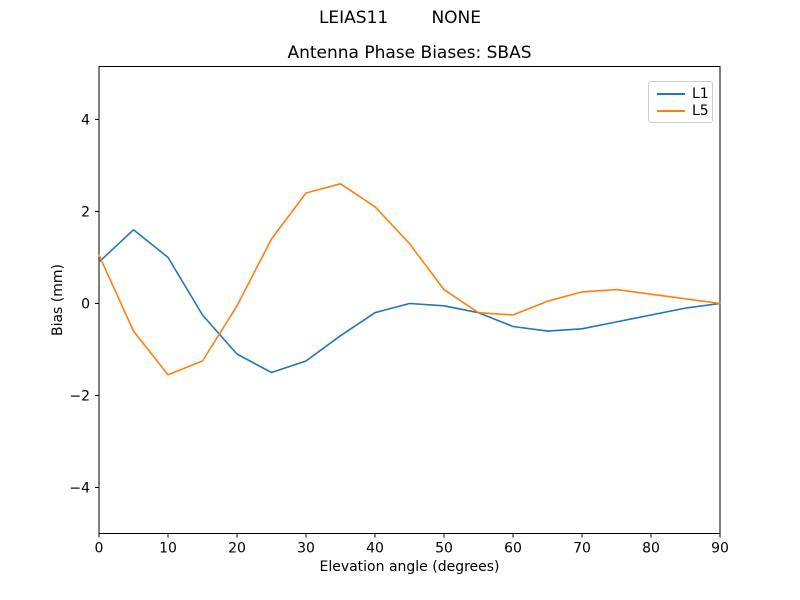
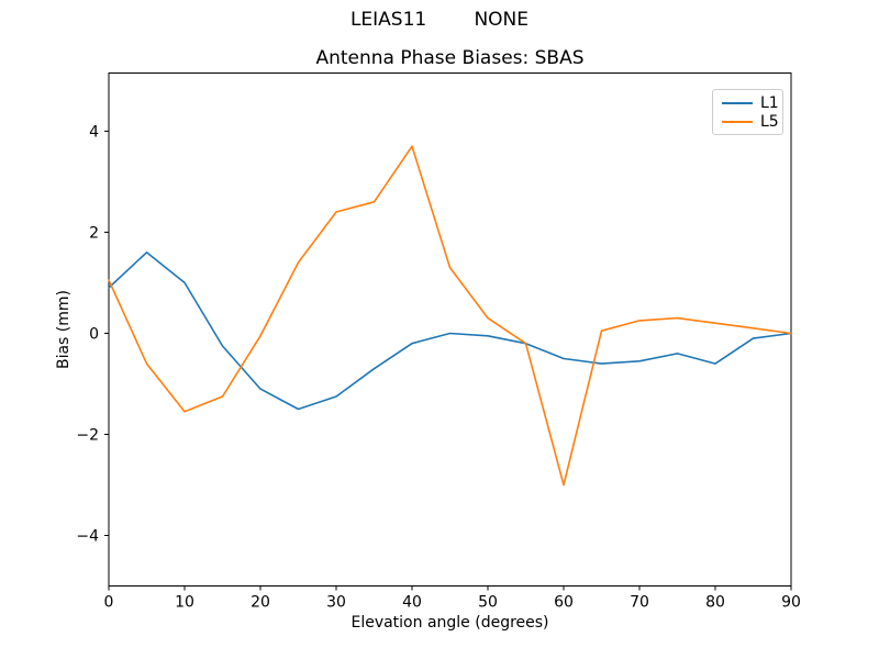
L5/40: 2.1 -> 3.7
L5/60: -0.2 -> -3.0
L1/80: -0.2 -> -0.6
